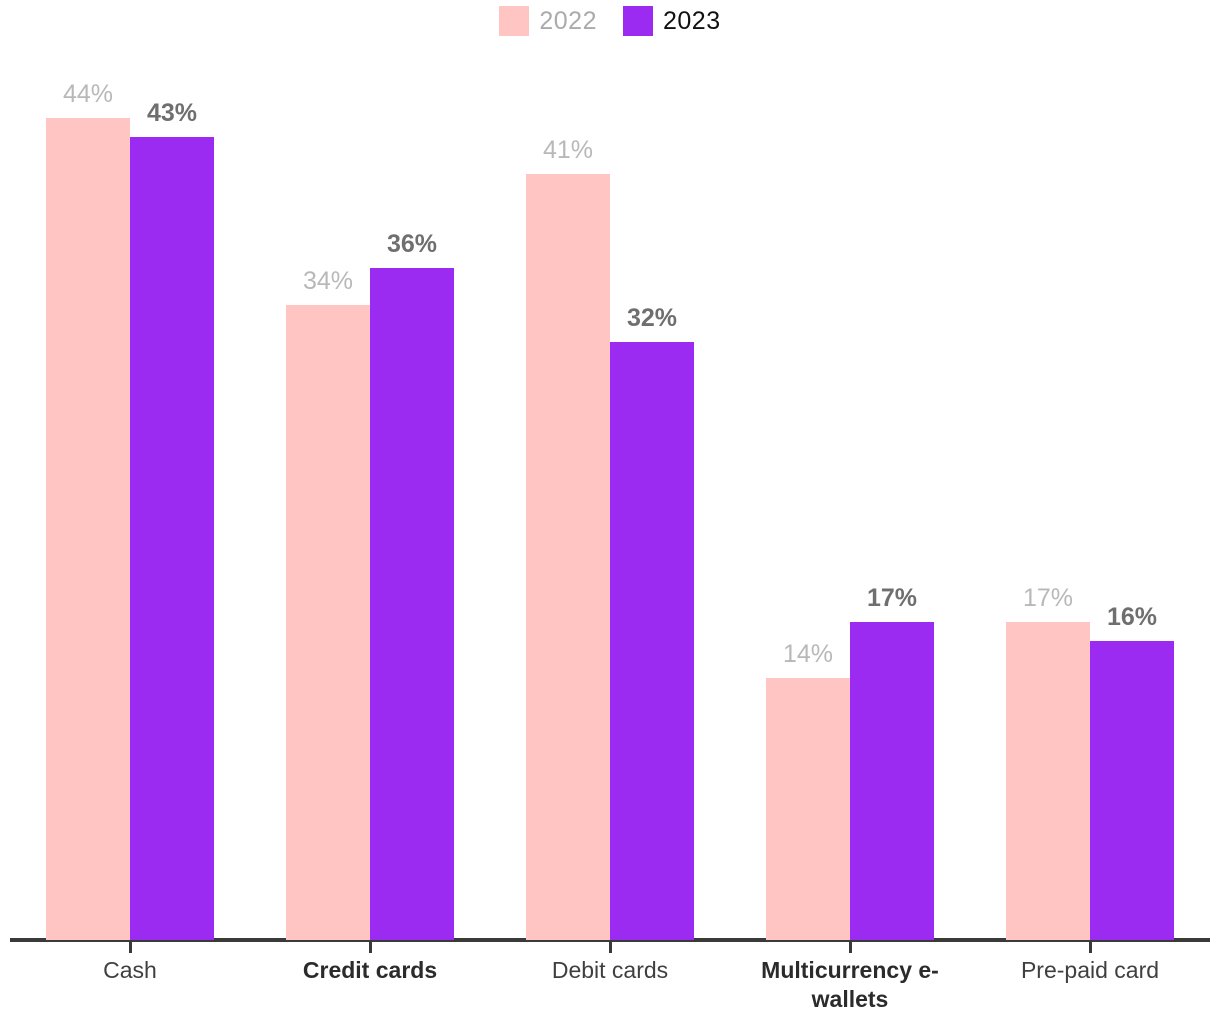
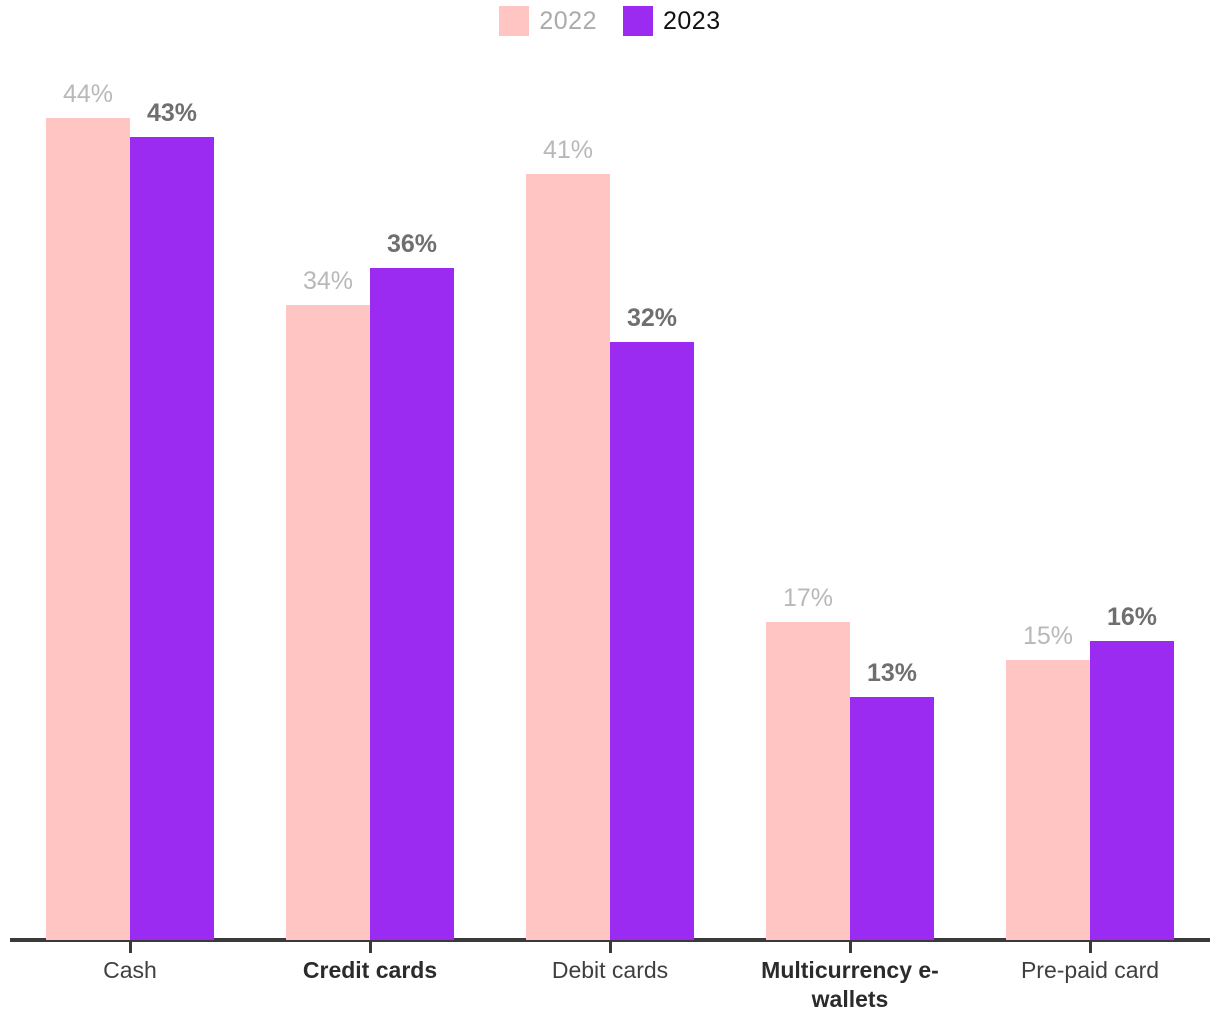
2022/Multicurrency e-wallets: 14% -> 17%
2023/Multicurrency e-wallets: 17% -> 13%
2022/Pre-paid card: 17% -> 15%
